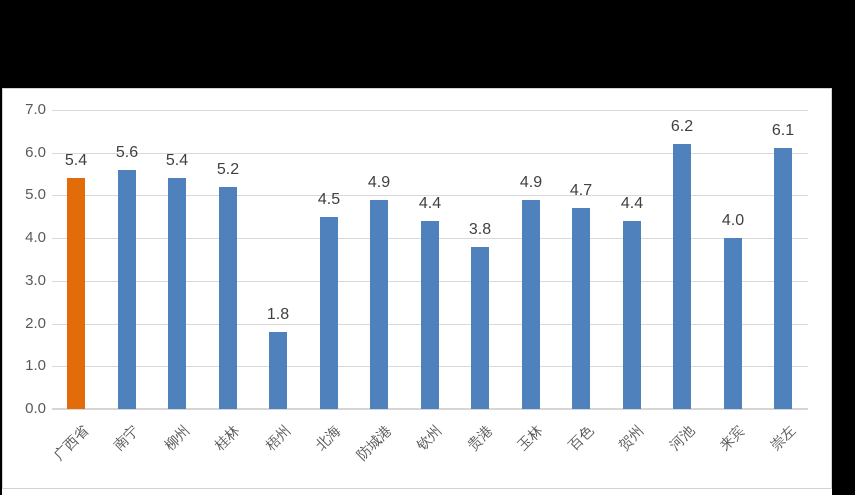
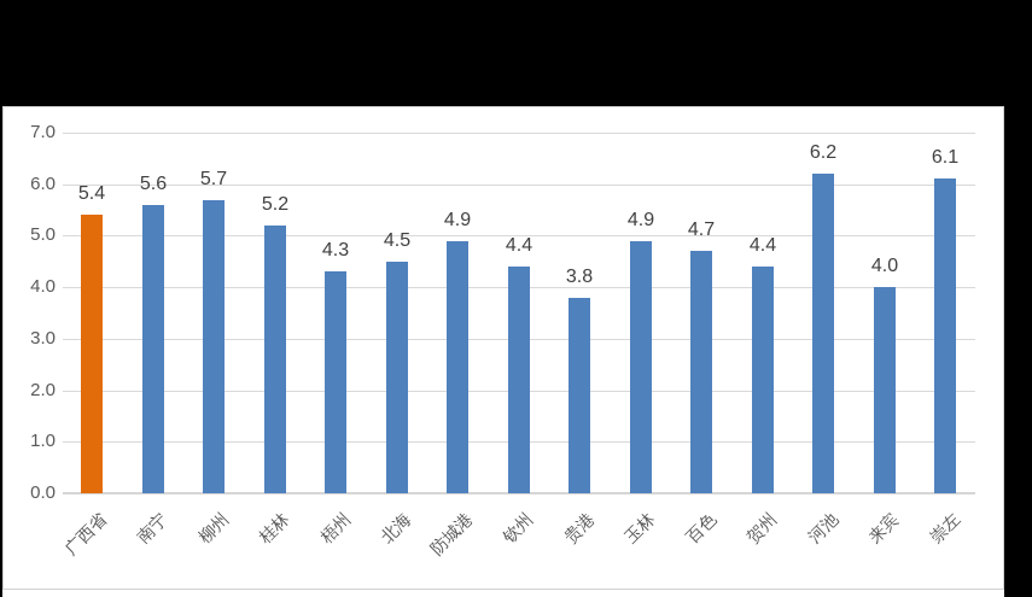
柳州: 5.4 -> 5.7
梧州: 1.8 -> 4.3
